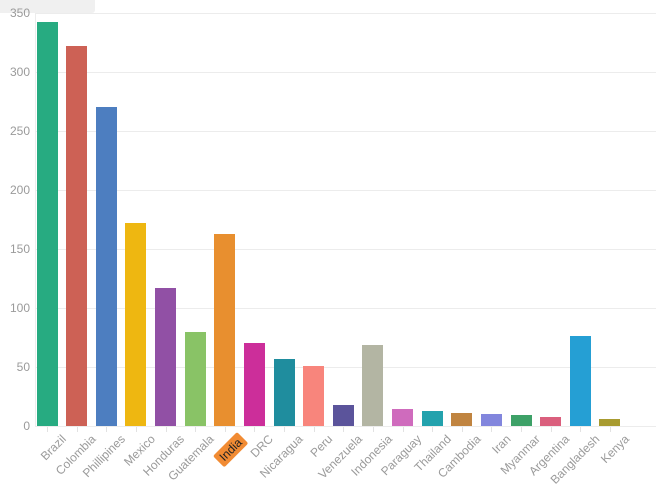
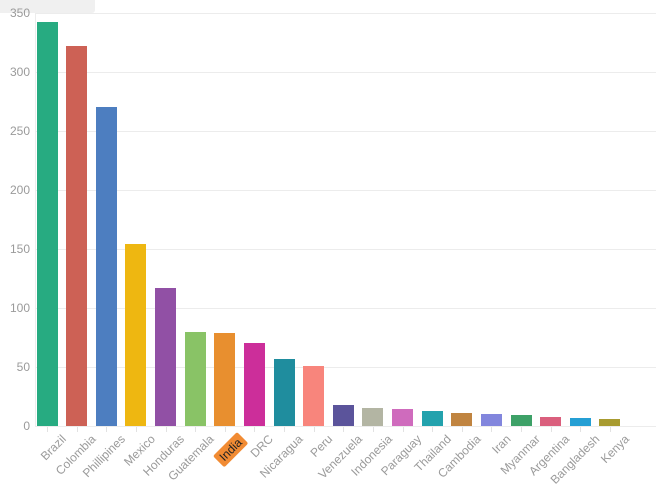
Mexico: 172 -> 154
India: 163 -> 79
Indonesia: 69 -> 15
Bangladesh: 76 -> 7
